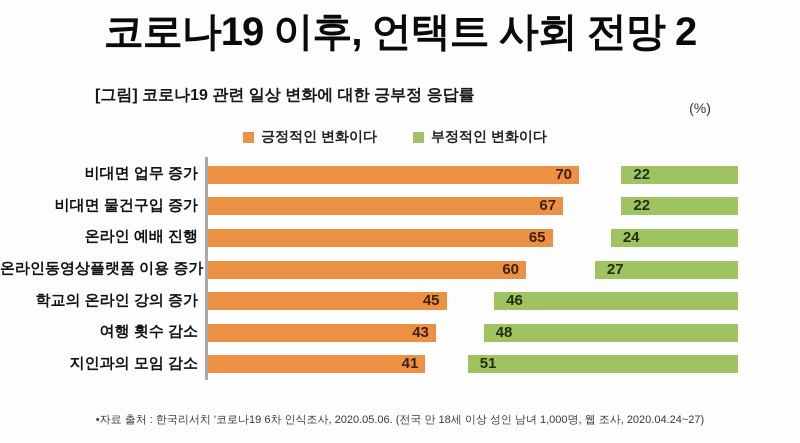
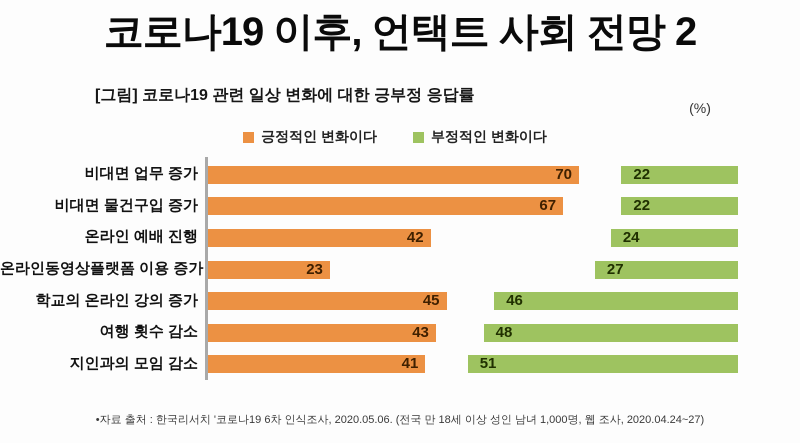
긍정적인 변화이다/온라인 예배 진행: 65 -> 42
긍정적인 변화이다/온라인동영상플랫폼 이용 증가: 60 -> 23
